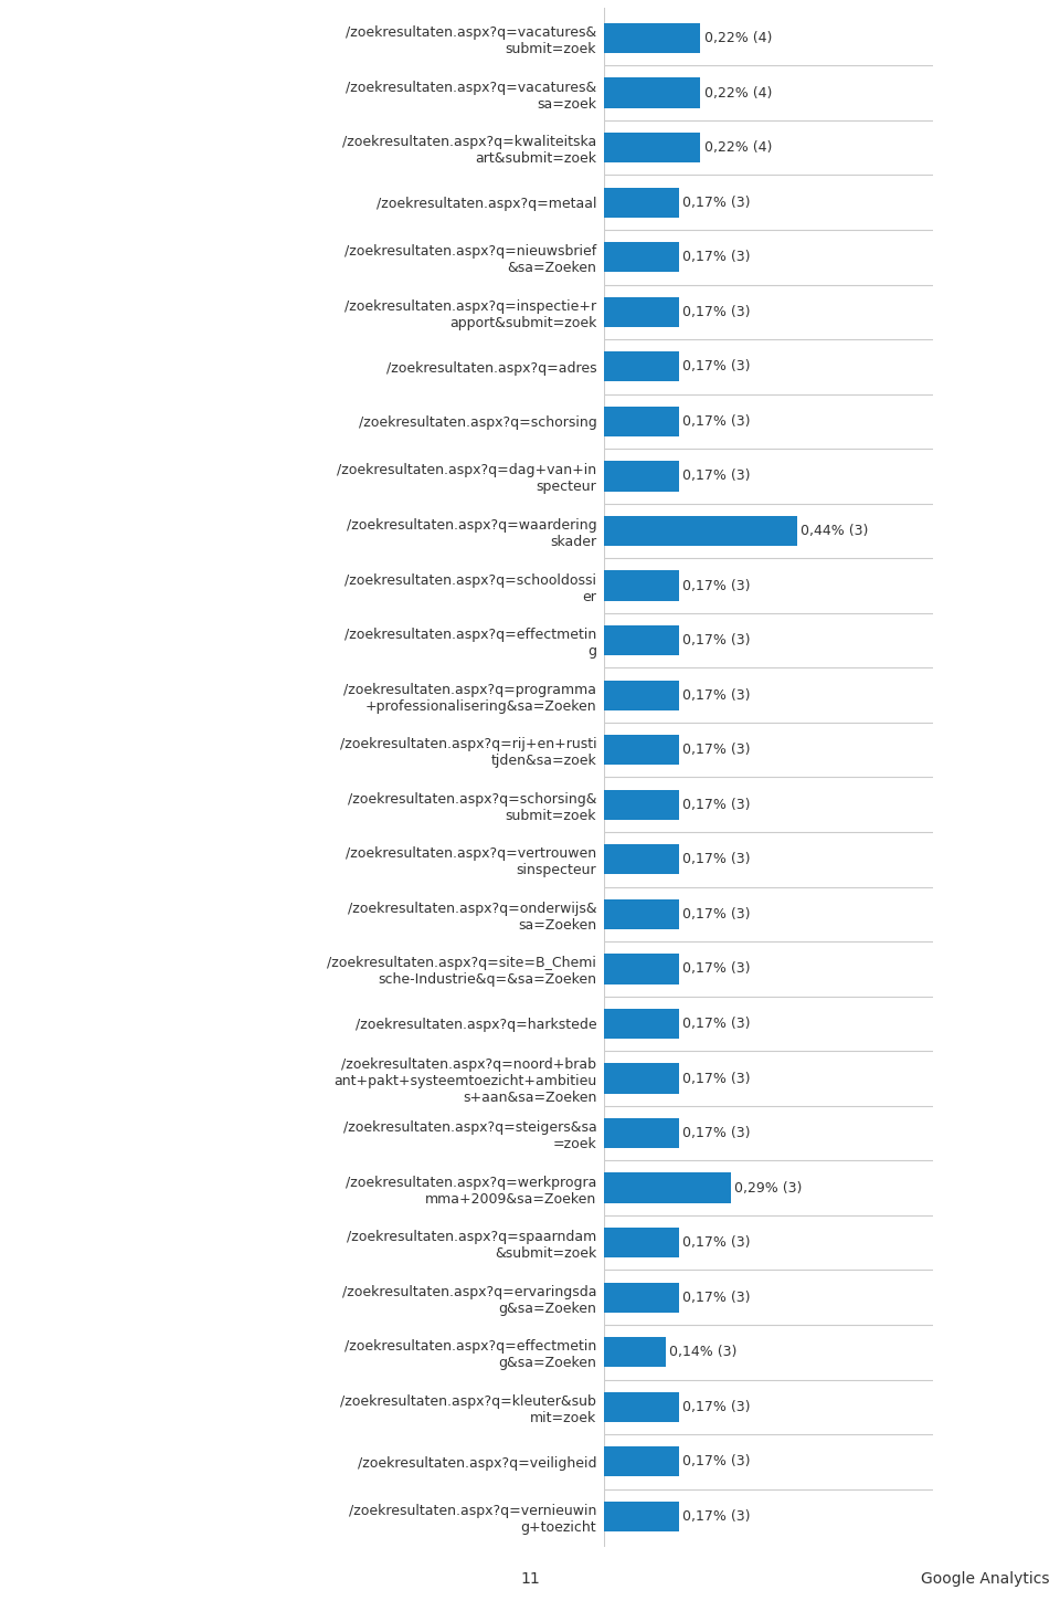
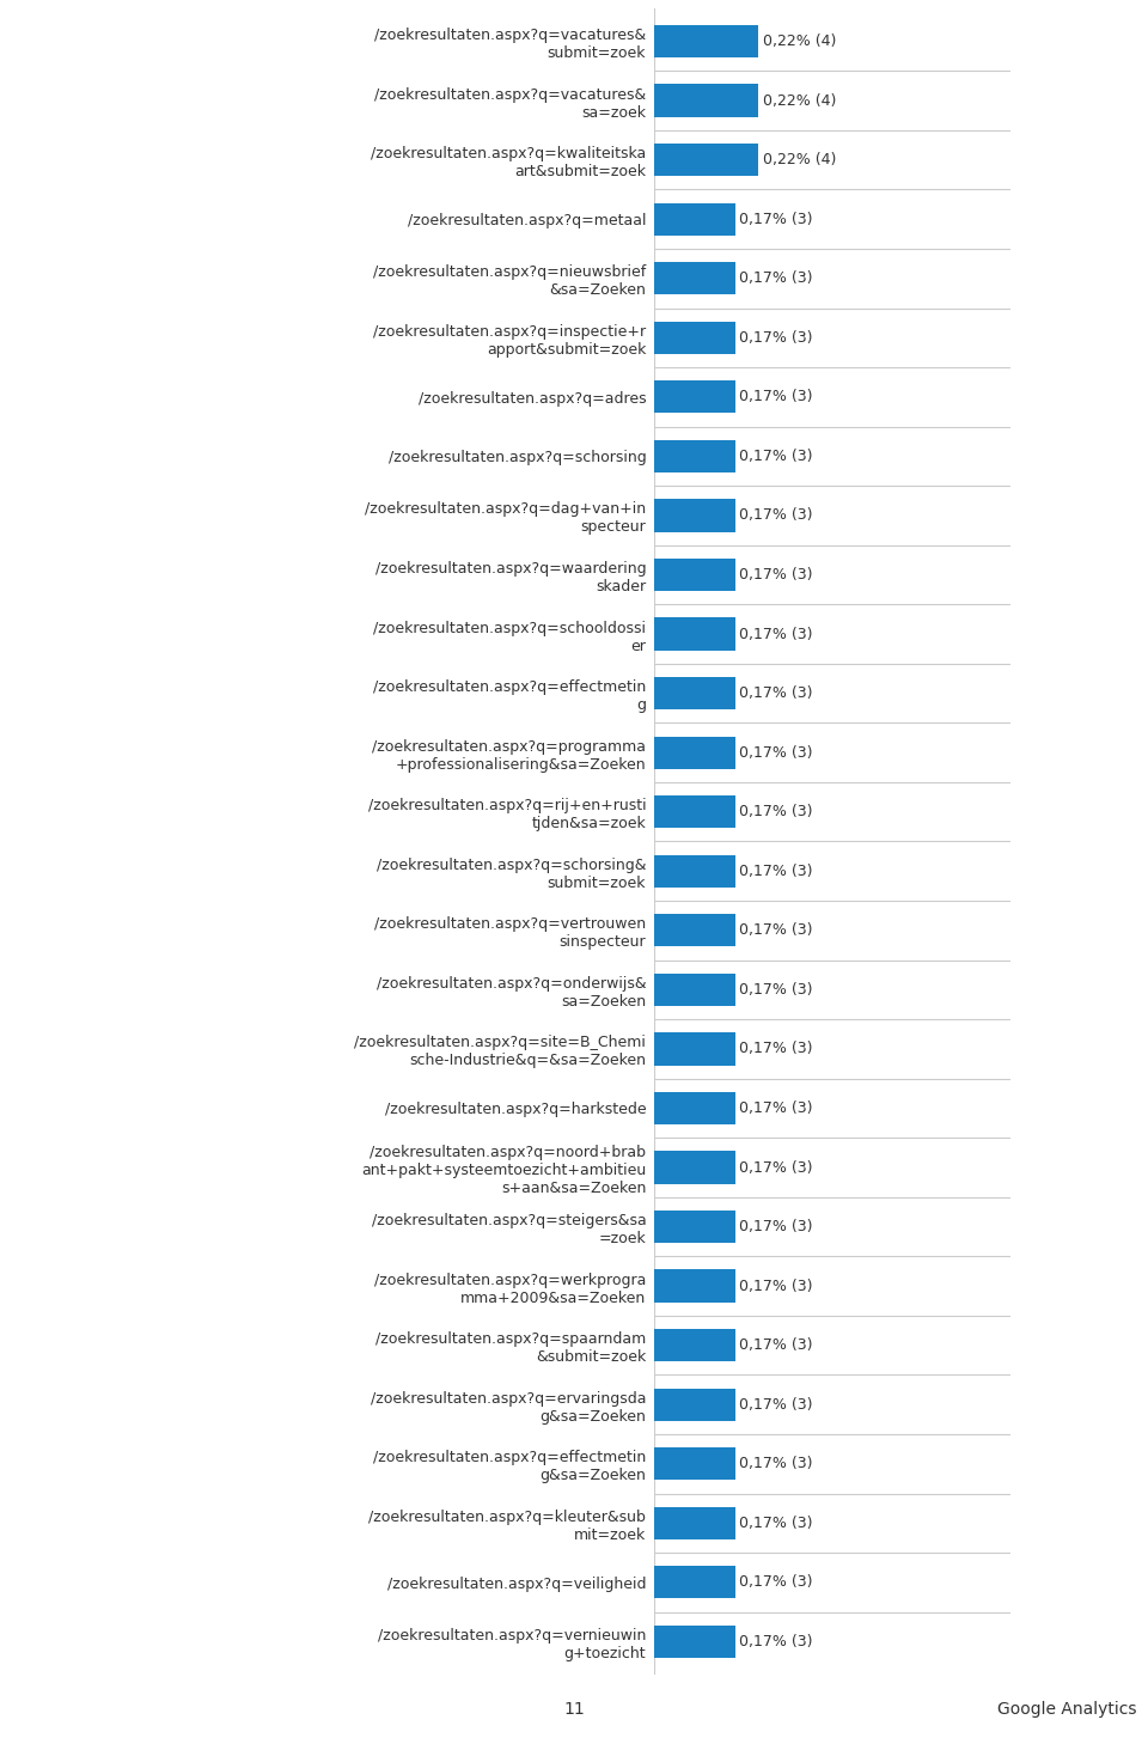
/zoekresultaten.aspx?q=waardering skader: 0,44% -> 0,17%
/zoekresultaten.aspx?q=werkprogra mma+2009&sa=Zoeken: 0,29% -> 0,17%
/zoekresultaten.aspx?q=effectmetin g&sa=Zoeken: 0,14% -> 0,17%
